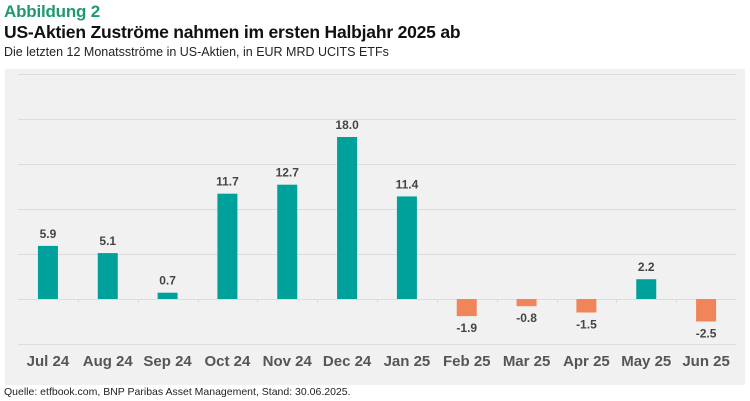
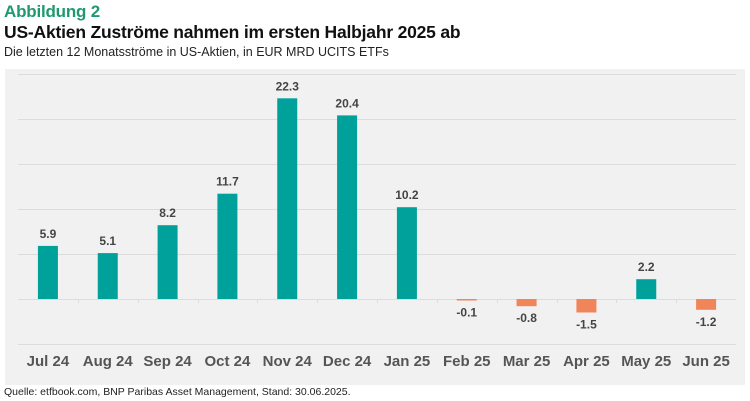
Sep 24: 0.7 -> 8.2
Nov 24: 12.7 -> 22.3
Dec 24: 18.0 -> 20.4
Jan 25: 11.4 -> 10.2
Feb 25: -1.9 -> -0.1
Jun 25: -2.5 -> -1.2
